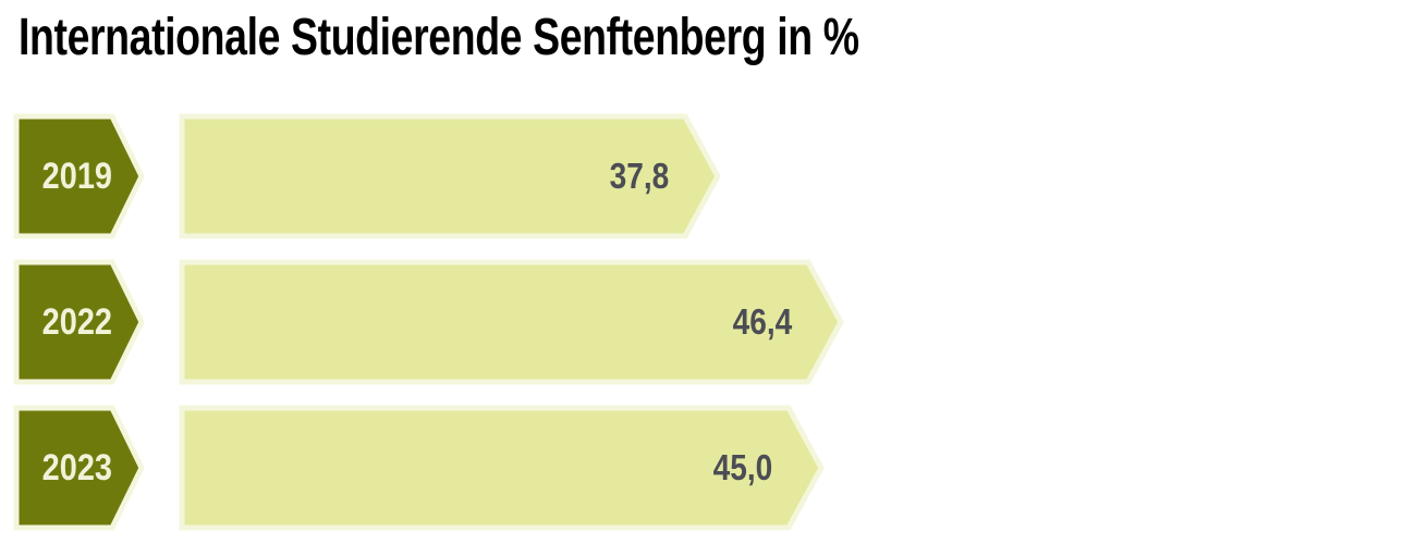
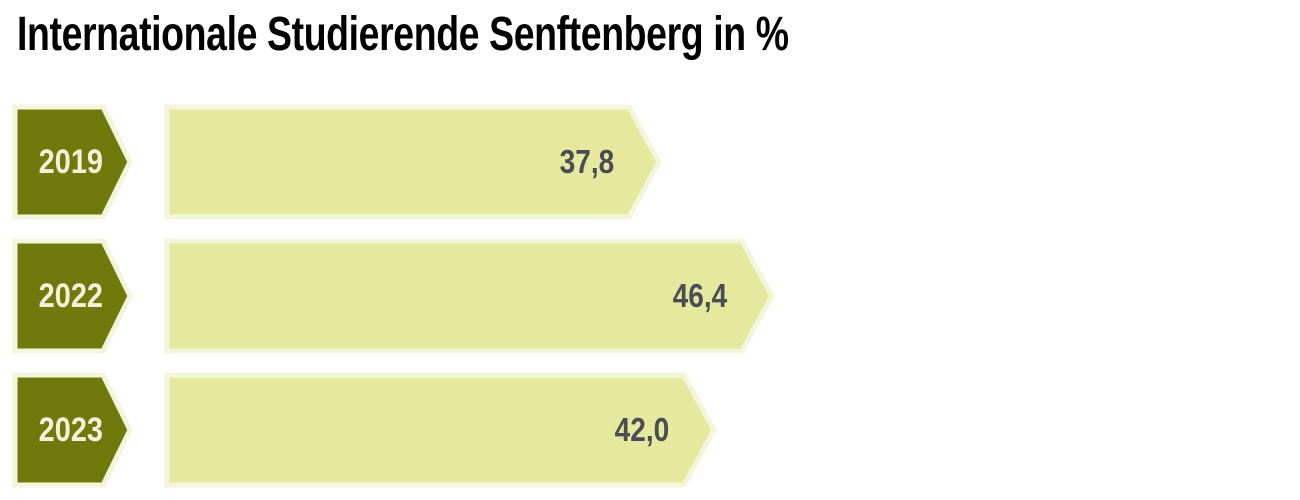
2023: 45,0 -> 42,0
